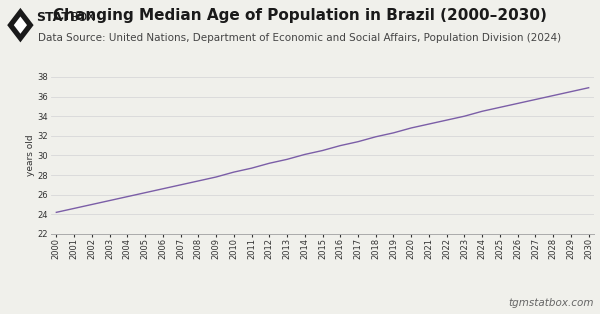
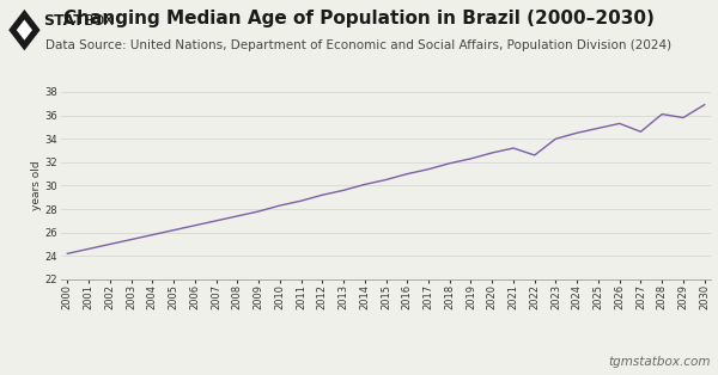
2022: 33.6 -> 32.6
2027: 35.7 -> 34.6
2029: 36.5 -> 35.8
